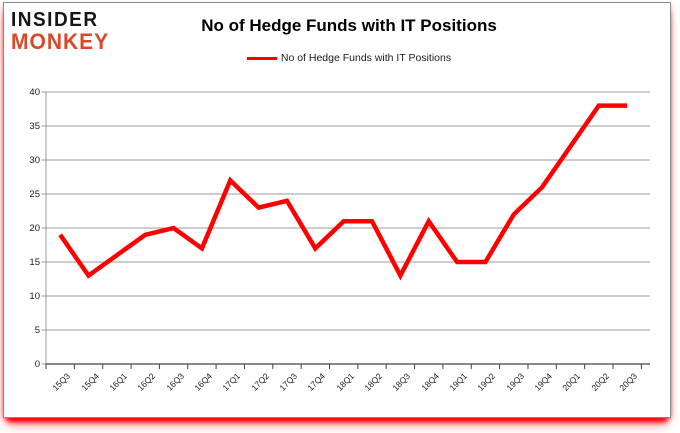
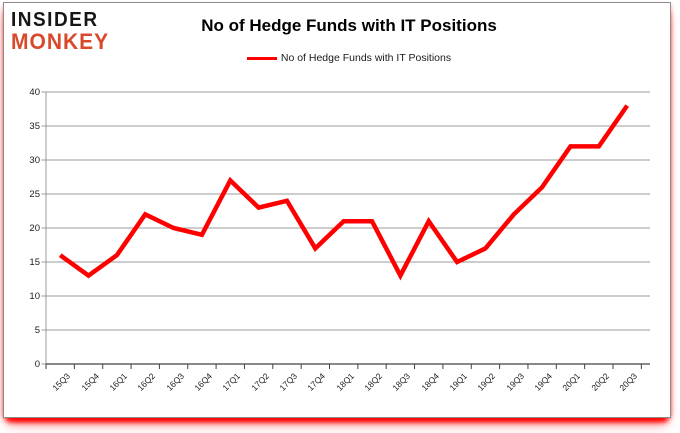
15Q3: 19 -> 16
16Q2: 19 -> 22
16Q4: 17 -> 19
19Q2: 15 -> 17
20Q2: 38 -> 32
